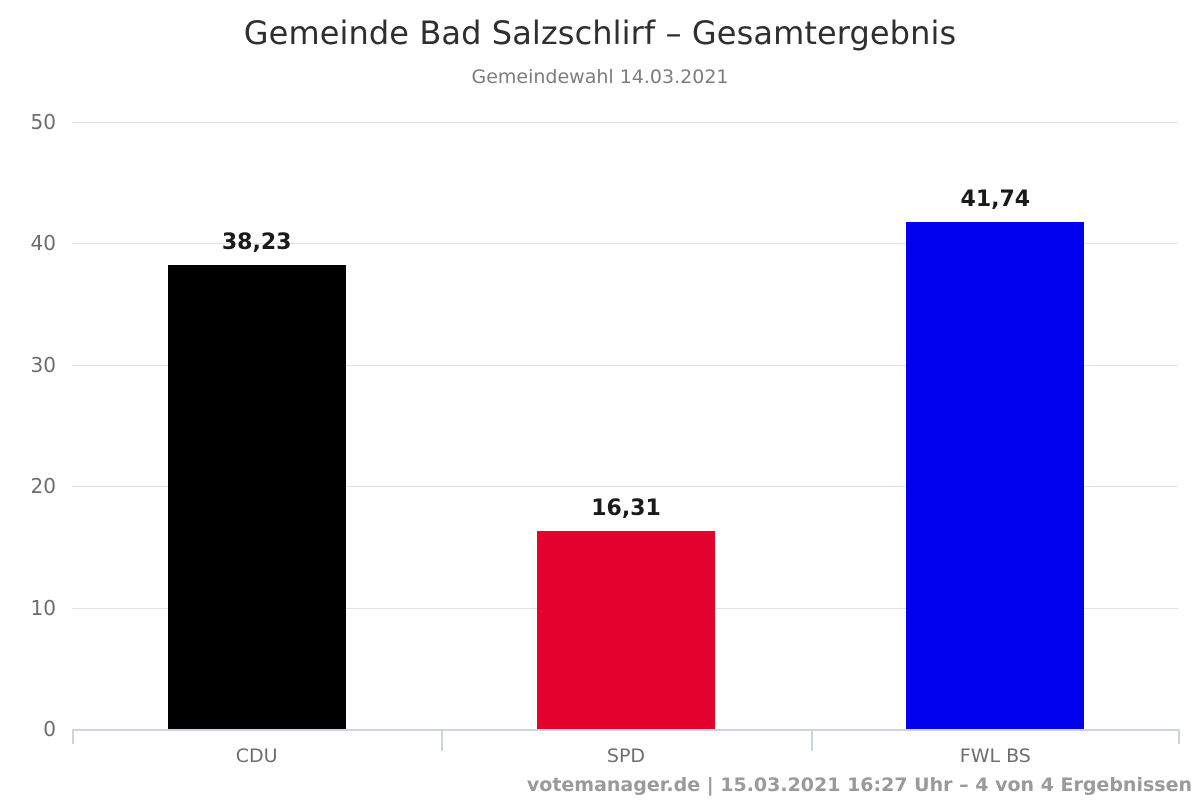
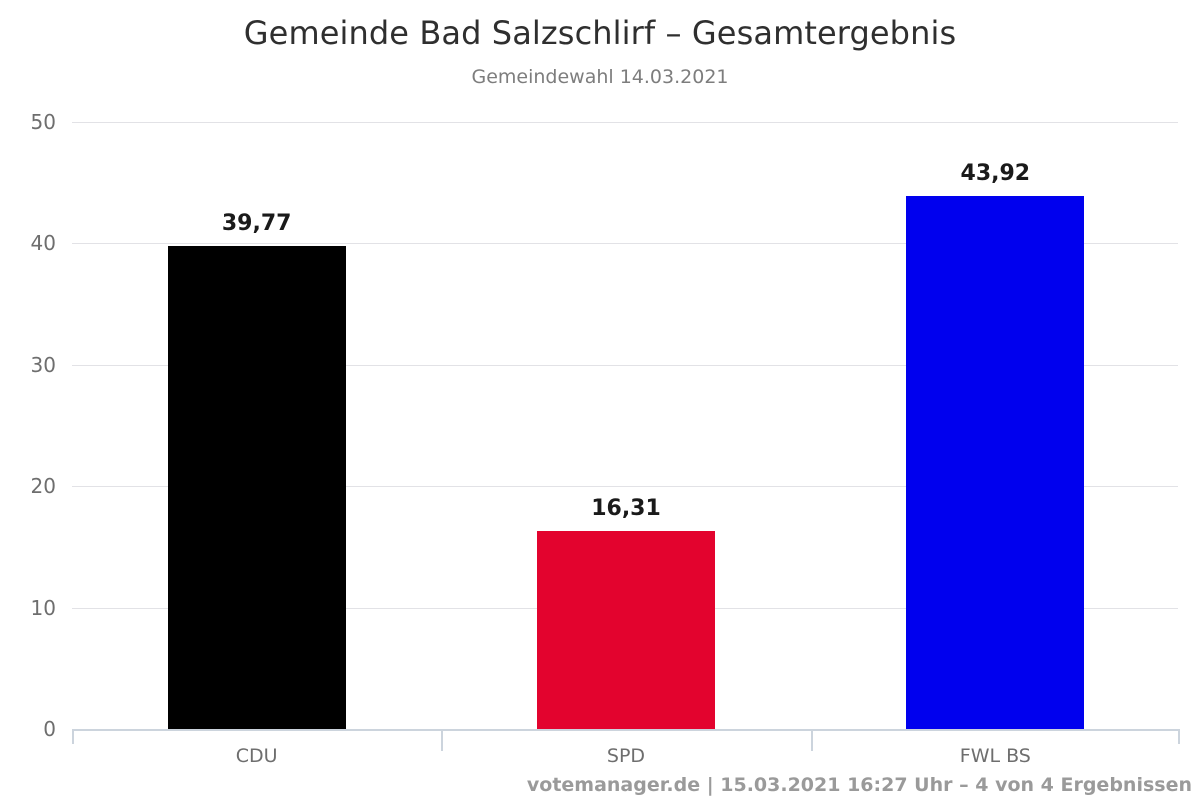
CDU: 38,23 -> 39,77
FWL BS: 41,74 -> 43,92
